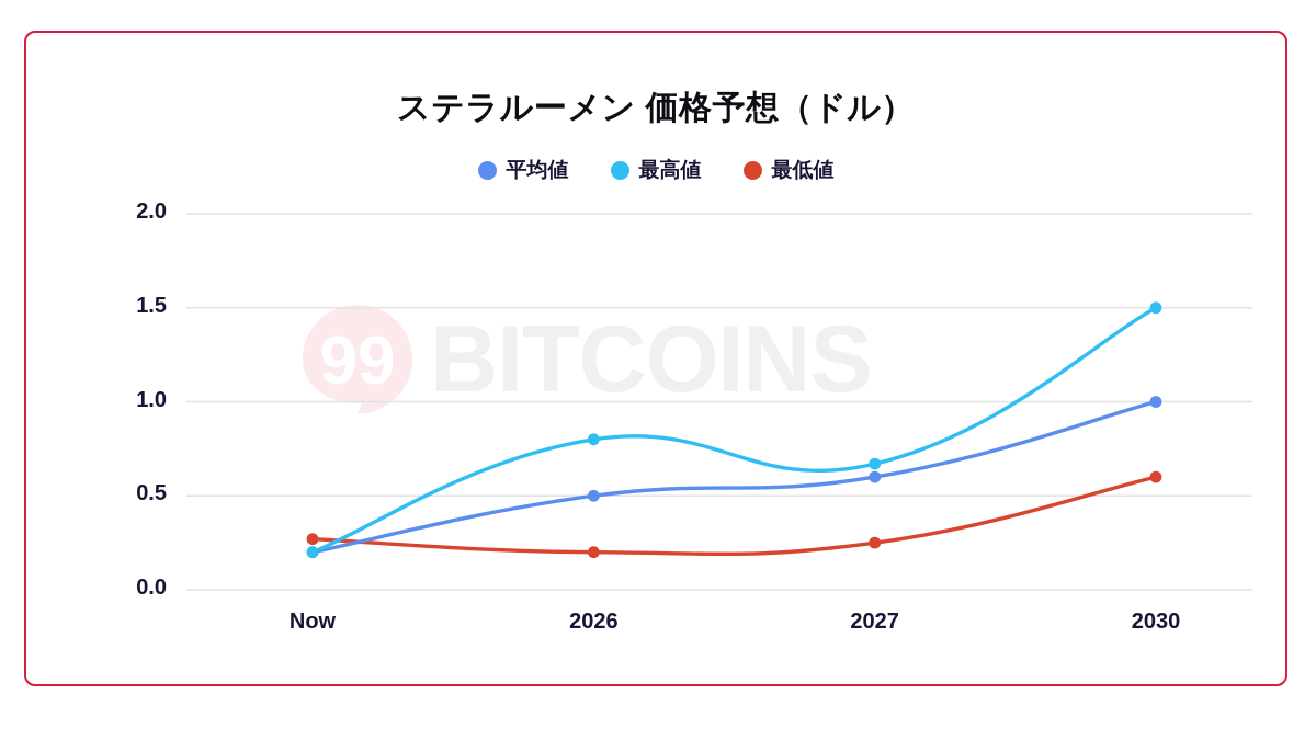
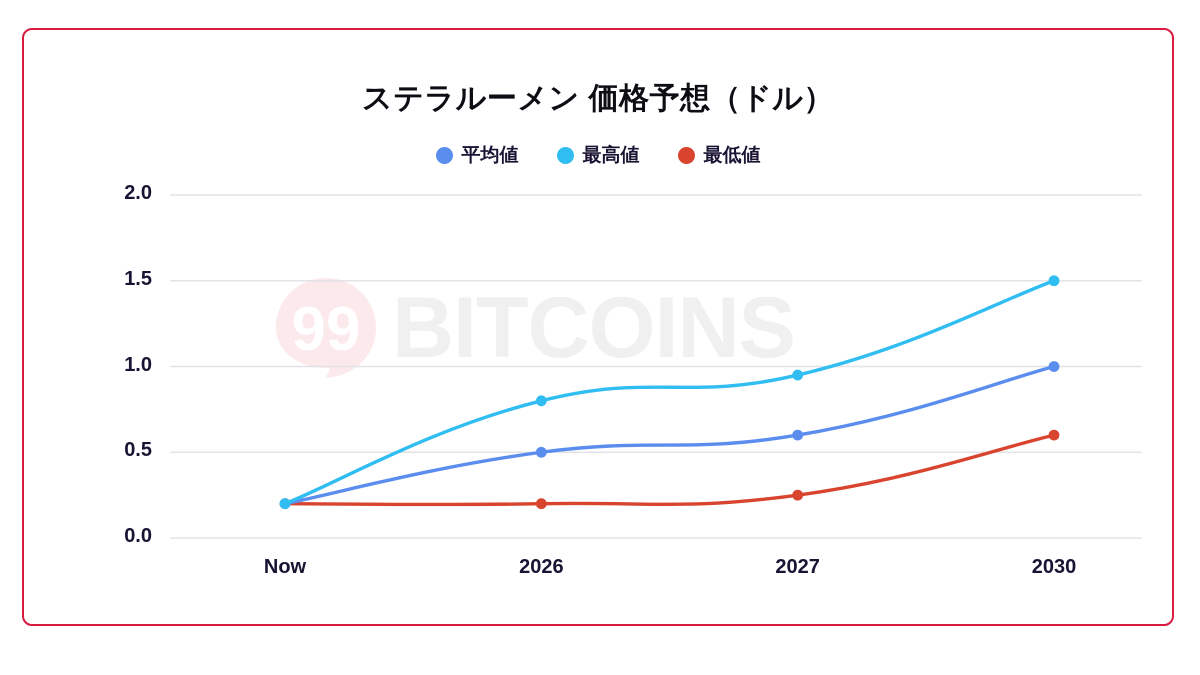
最低値/Now: 0.27 -> 0.20
最高値/2027: 0.67 -> 0.95
